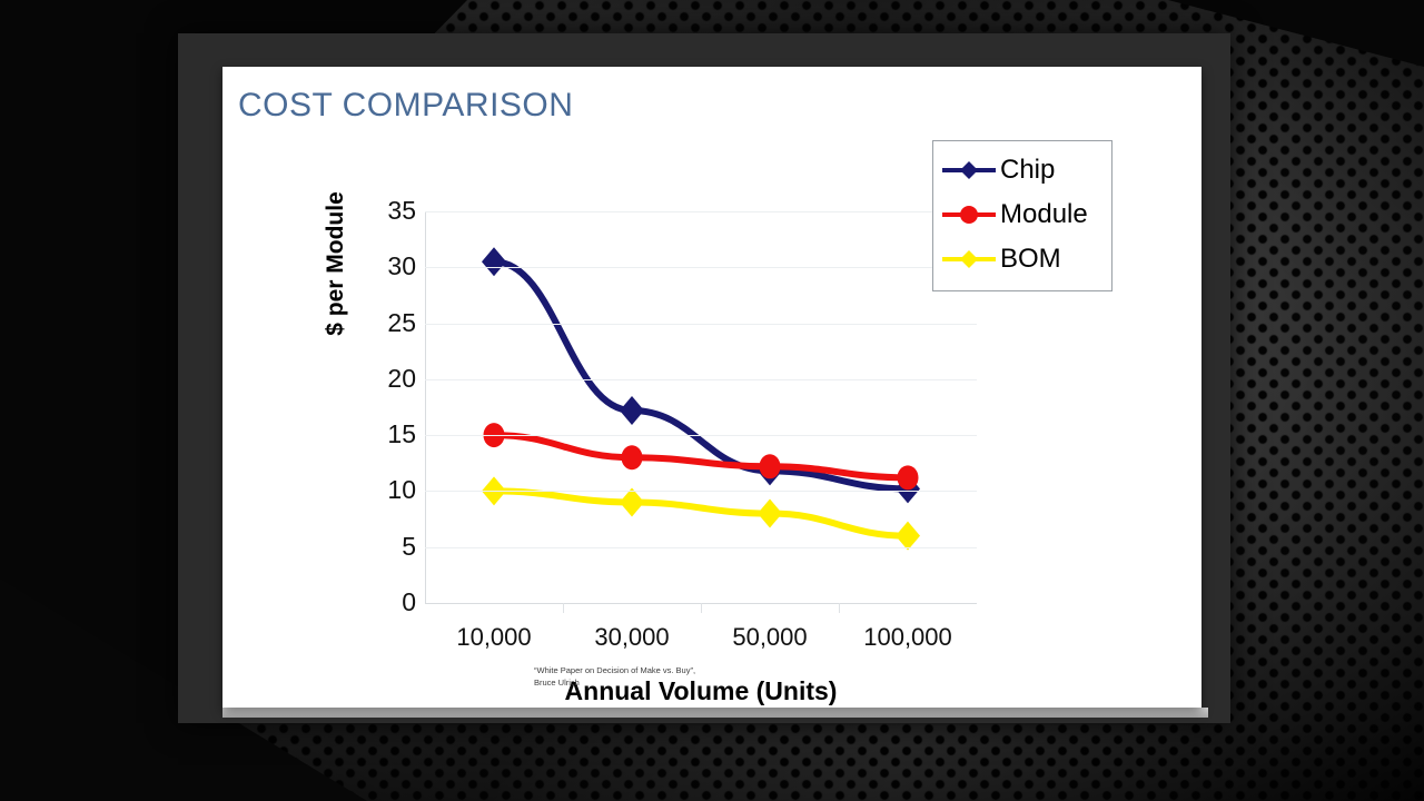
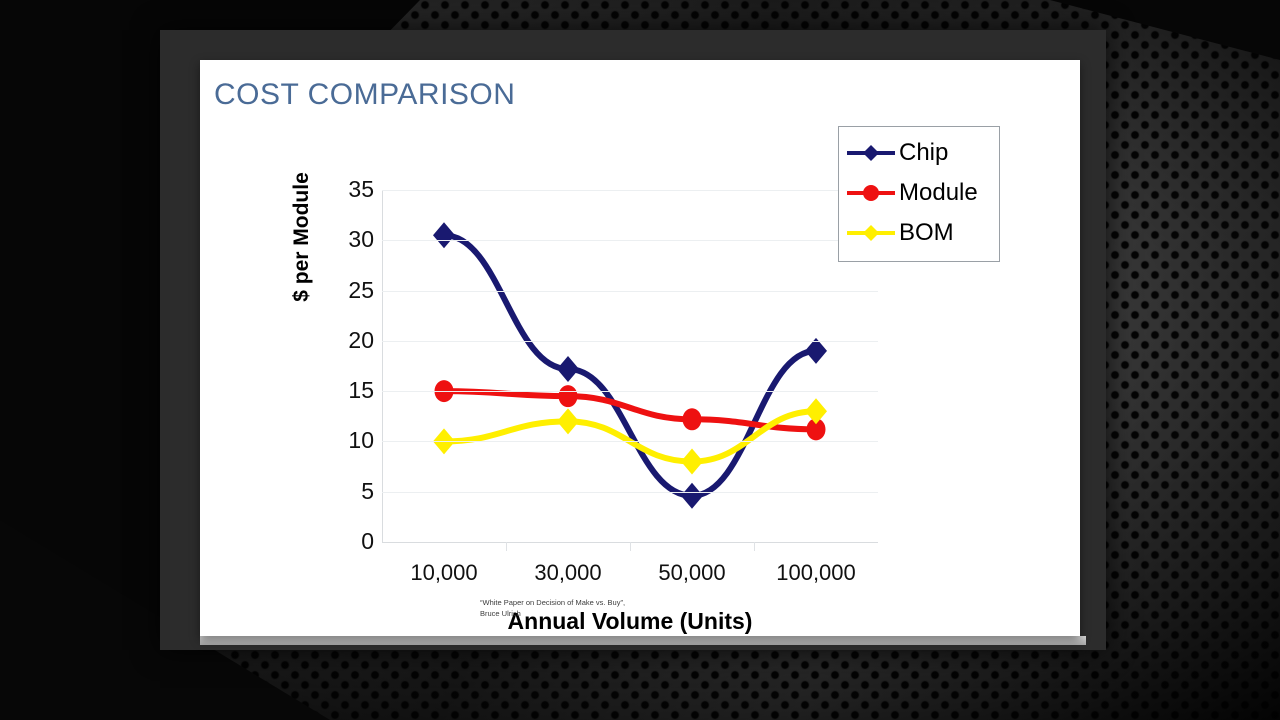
Module/30,000: 13.0 -> 14.5
BOM/30,000: 9 -> 12
Chip/50,000: 11.8 -> 4.6
Chip/100,000: 10.2 -> 19.0
BOM/100,000: 6 -> 13
